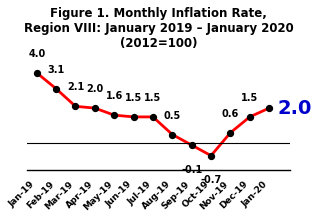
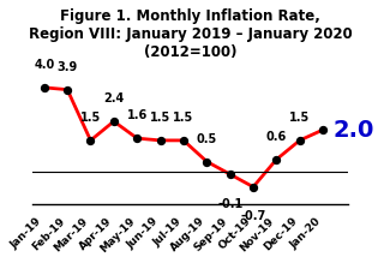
Feb-19: 3.1 -> 3.9
Mar-19: 2.1 -> 1.5
Apr-19: 2.0 -> 2.4
